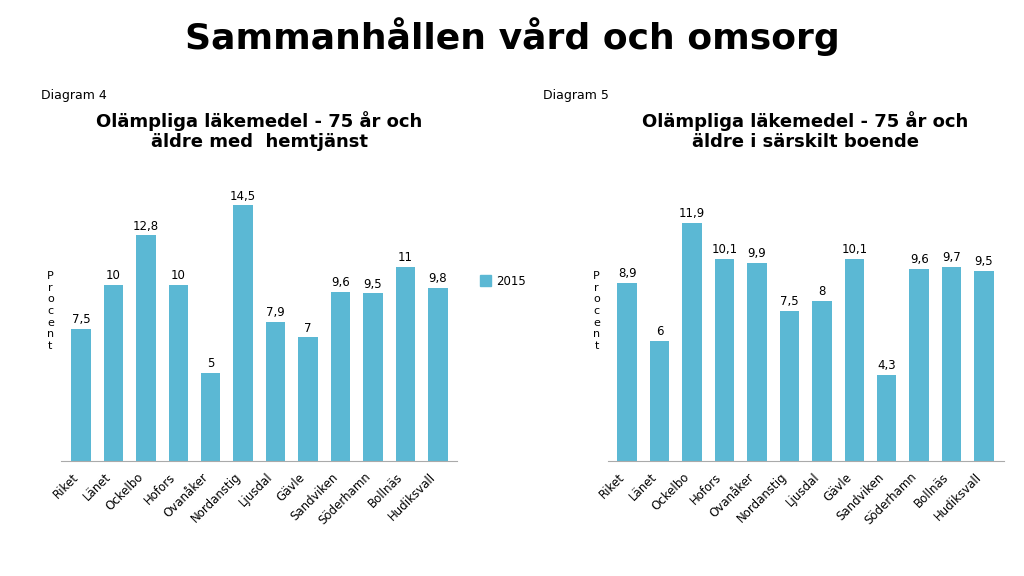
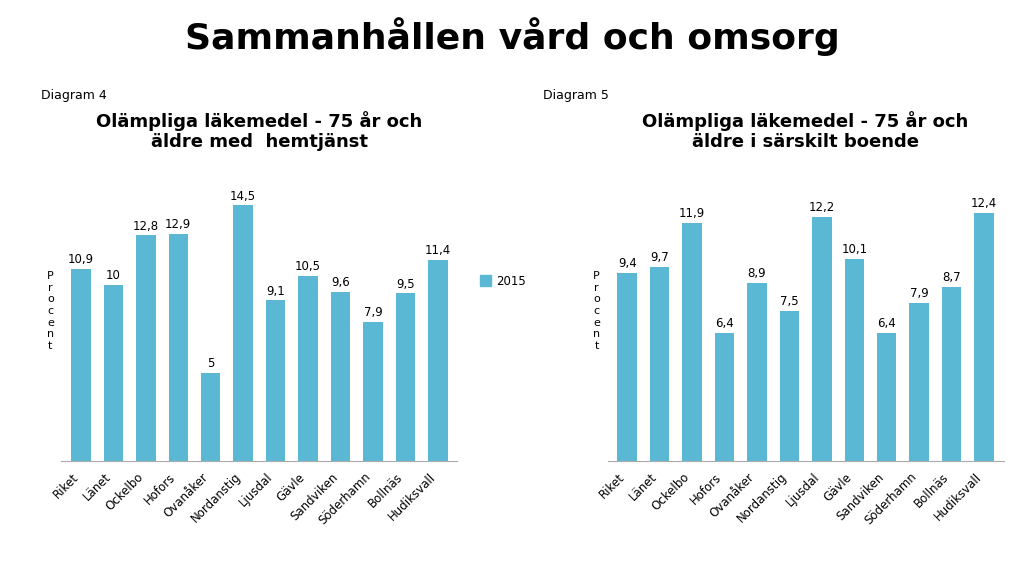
Olämpliga läkemedel - 75 år och äldre med hemtjänst/Riket: 7,5 -> 10,9
Olämpliga läkemedel - 75 år och äldre med hemtjänst/Hofors: 10 -> 12,9
Olämpliga läkemedel - 75 år och äldre med hemtjänst/Ljusdal: 7,9 -> 9,1
Olämpliga läkemedel - 75 år och äldre med hemtjänst/Gävle: 7 -> 10,5
Olämpliga läkemedel - 75 år och äldre med hemtjänst/Söderhamn: 9,5 -> 7,9
Olämpliga läkemedel - 75 år och äldre med hemtjänst/Bollnäs: 11 -> 9,5
Olämpliga läkemedel - 75 år och äldre med hemtjänst/Hudiksvall: 9,8 -> 11,4
Olämpliga läkemedel - 75 år och äldre i särskilt boende/Riket: 8,9 -> 9,4
Olämpliga läkemedel - 75 år och äldre i särskilt boende/Länet: 6 -> 9,7
Olämpliga läkemedel - 75 år och äldre i särskilt boende/Hofors: 10,1 -> 6,4
Olämpliga läkemedel - 75 år och äldre i särskilt boende/Ovanåker: 9,9 -> 8,9
Olämpliga läkemedel - 75 år och äldre i särskilt boende/Ljusdal: 8 -> 12,2
Olämpliga läkemedel - 75 år och äldre i särskilt boende/Sandviken: 4,3 -> 6,4
Olämpliga läkemedel - 75 år och äldre i särskilt boende/Söderhamn: 9,6 -> 7,9
Olämpliga läkemedel - 75 år och äldre i särskilt boende/Bollnäs: 9,7 -> 8,7
Olämpliga läkemedel - 75 år och äldre i särskilt boende/Hudiksvall: 9,5 -> 12,4
